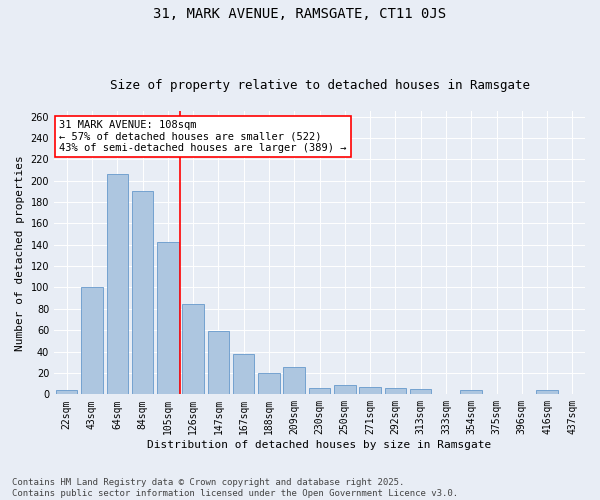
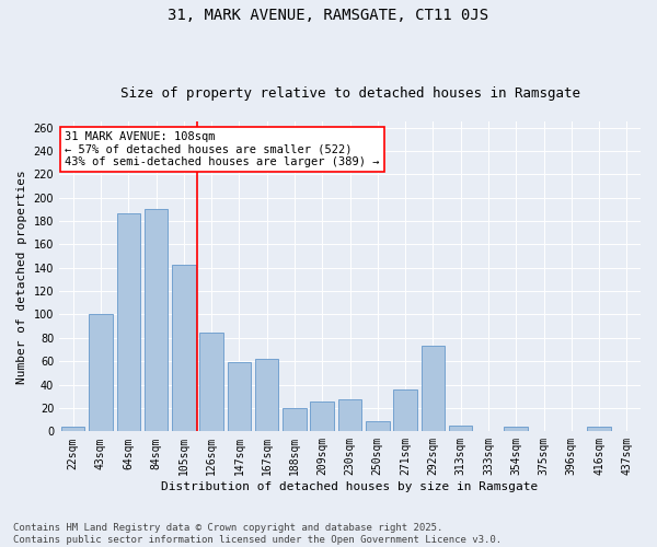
64sqm: 206 -> 187
167sqm: 38 -> 62
230sqm: 6 -> 27
271sqm: 7 -> 36
292sqm: 6 -> 73
